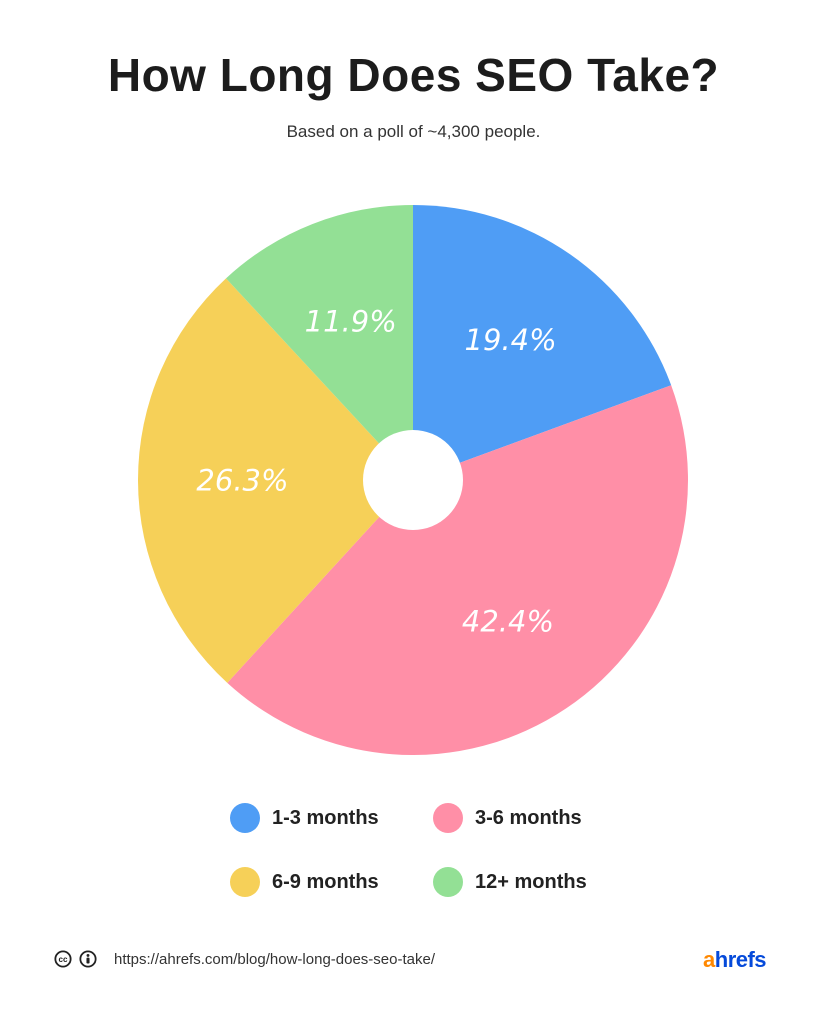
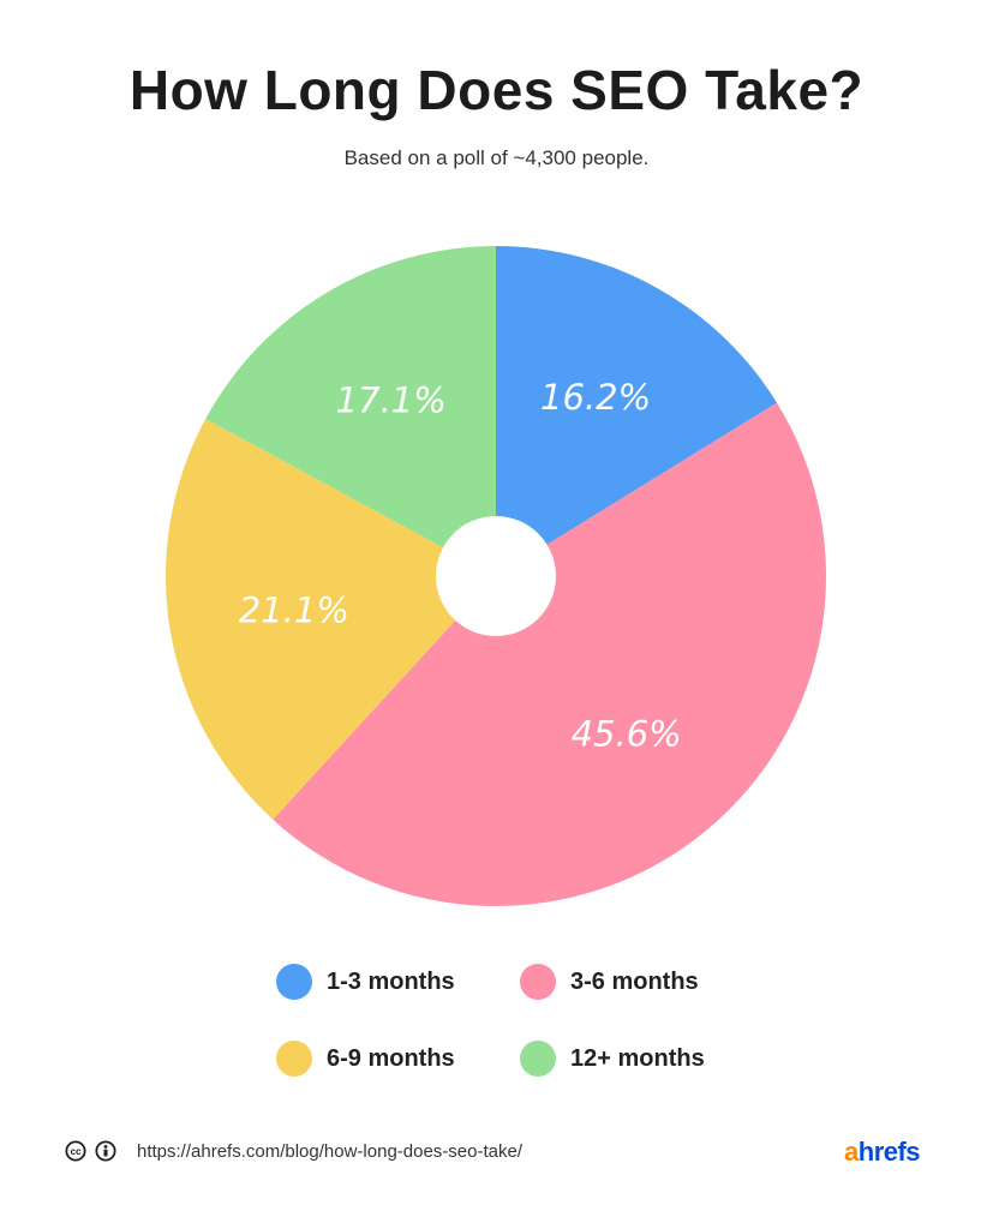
1-3 months: 19.4% -> 16.2%
3-6 months: 42.4% -> 45.6%
6-9 months: 26.3% -> 21.1%
12+ months: 11.9% -> 17.1%
